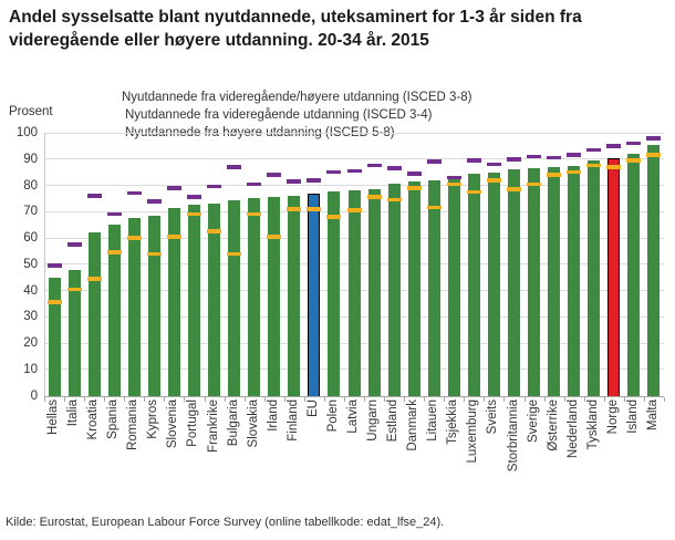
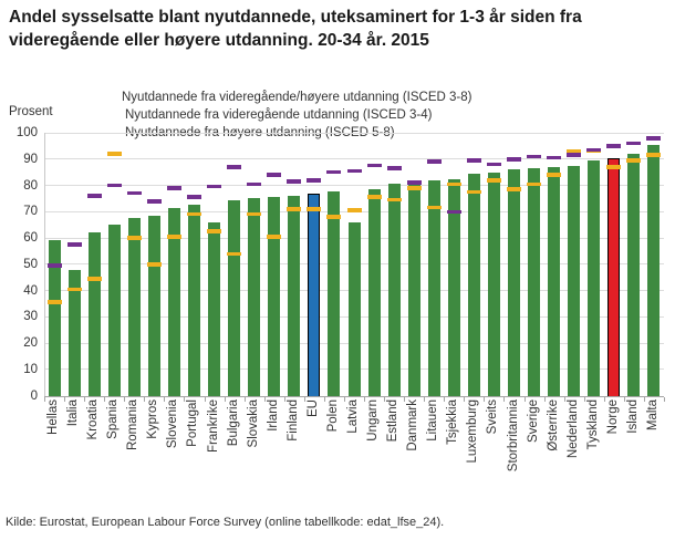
Nyutdannede fra videregående/høyere utdanning (ISCED 3-8)/Hellas: 45 -> 59
Nyutdannede fra videregående utdanning (ISCED 3-4)/Spania: 54 -> 92
Nyutdannede fra høyere utdanning (ISCED 5-8)/Spania: 69 -> 80
Nyutdannede fra videregående utdanning (ISCED 3-4)/Kypros: 54 -> 50
Nyutdannede fra videregående/høyere utdanning (ISCED 3-8)/Frankrike: 73 -> 66
Nyutdannede fra videregående/høyere utdanning (ISCED 3-8)/Latvia: 78 -> 66
Nyutdannede fra høyere utdanning (ISCED 5-8)/Danmark: 84 -> 81
Nyutdannede fra høyere utdanning (ISCED 5-8)/Tsjekkia: 83 -> 70
Nyutdannede fra videregående utdanning (ISCED 3-4)/Nederland: 85 -> 93
Nyutdannede fra videregående utdanning (ISCED 3-4)/Tyskland: 88 -> 93
